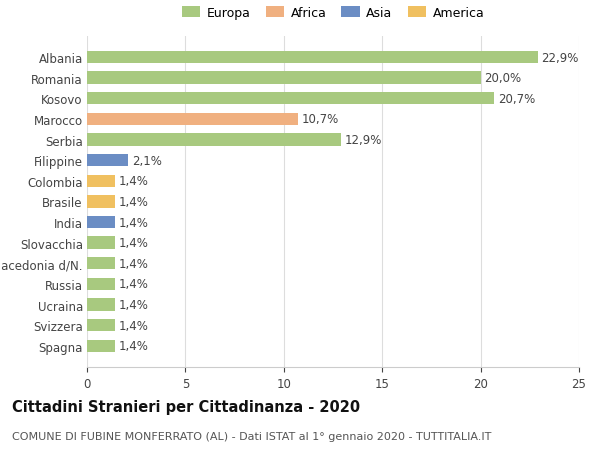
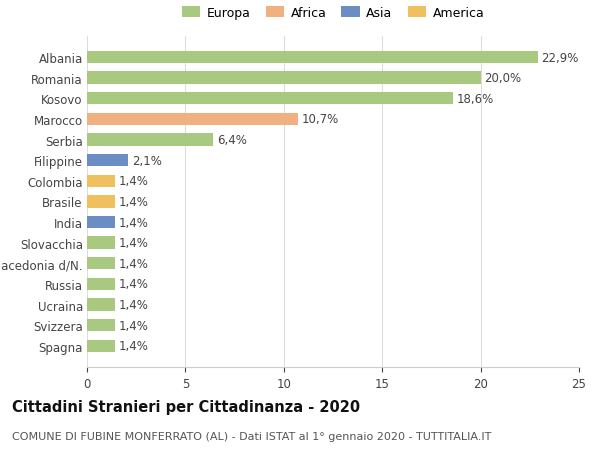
Kosovo: 20,7% -> 18,6%
Serbia: 12,9% -> 6,4%
